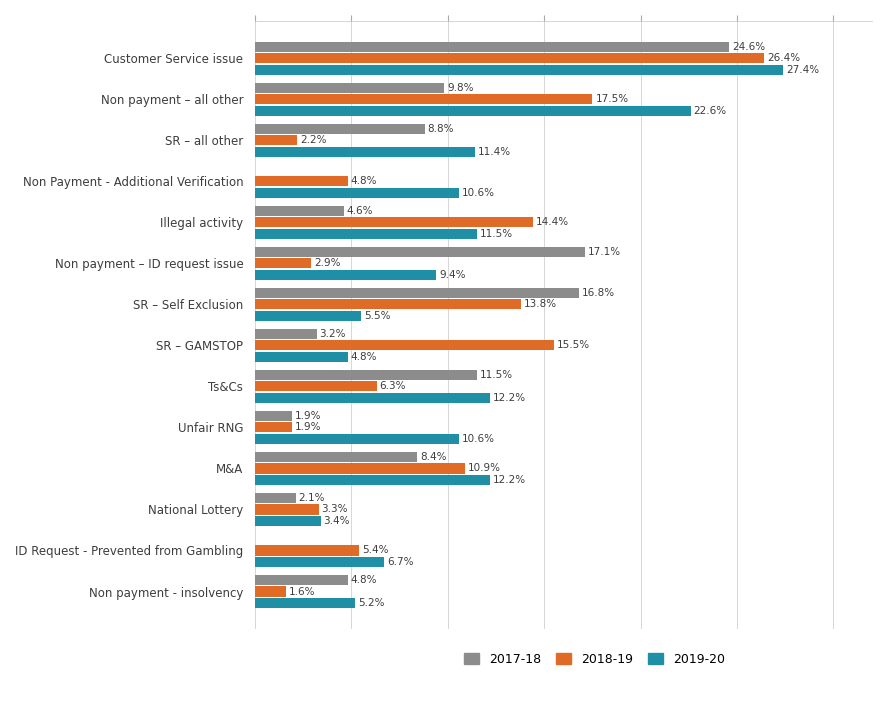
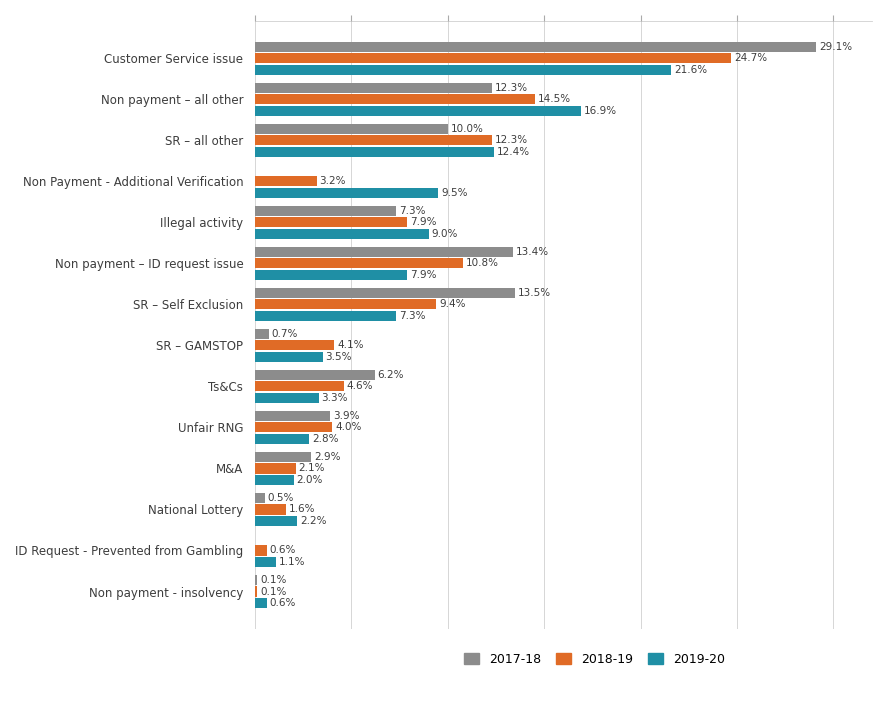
2017-18/Customer Service issue: 24.6% -> 29.1%
2018-19/Customer Service issue: 26.4% -> 24.7%
2019-20/Customer Service issue: 27.4% -> 21.6%
2017-18/Non payment – all other: 9.8% -> 12.3%
2018-19/Non payment – all other: 17.5% -> 14.5%
2019-20/Non payment – all other: 22.6% -> 16.9%
2017-18/SR – all other: 8.8% -> 10.0%
2018-19/SR – all other: 2.2% -> 12.3%
2019-20/SR – all other: 11.4% -> 12.4%
2018-19/Non Payment - Additional Verification: 4.8% -> 3.2%
2019-20/Non Payment - Additional Verification: 10.6% -> 9.5%
2017-18/Illegal activity: 4.6% -> 7.3%
2018-19/Illegal activity: 14.4% -> 7.9%
2019-20/Illegal activity: 11.5% -> 9.0%
2017-18/Non payment – ID request issue: 17.1% -> 13.4%
2018-19/Non payment – ID request issue: 2.9% -> 10.8%
2019-20/Non payment – ID request issue: 9.4% -> 7.9%
2017-18/SR – Self Exclusion: 16.8% -> 13.5%
2018-19/SR – Self Exclusion: 13.8% -> 9.4%
2019-20/SR – Self Exclusion: 5.5% -> 7.3%
2017-18/SR – GAMSTOP: 3.2% -> 0.7%
2018-19/SR – GAMSTOP: 15.5% -> 4.1%
2019-20/SR – GAMSTOP: 4.8% -> 3.5%
2017-18/Ts&Cs: 11.5% -> 6.2%
2018-19/Ts&Cs: 6.3% -> 4.6%
2019-20/Ts&Cs: 12.2% -> 3.3%
2017-18/Unfair RNG: 1.9% -> 3.9%
2018-19/Unfair RNG: 1.9% -> 4.0%
2019-20/Unfair RNG: 10.6% -> 2.8%
2017-18/M&A: 8.4% -> 2.9%
2018-19/M&A: 10.9% -> 2.1%
2019-20/M&A: 12.2% -> 2.0%
2017-18/National Lottery: 2.1% -> 0.5%
2018-19/National Lottery: 3.3% -> 1.6%
2019-20/National Lottery: 3.4% -> 2.2%
2018-19/ID Request - Prevented from Gambling: 5.4% -> 0.6%
2019-20/ID Request - Prevented from Gambling: 6.7% -> 1.1%
2017-18/Non payment - insolvency: 4.8% -> 0.1%
2018-19/Non payment - insolvency: 1.6% -> 0.1%
2019-20/Non payment - insolvency: 5.2% -> 0.6%
